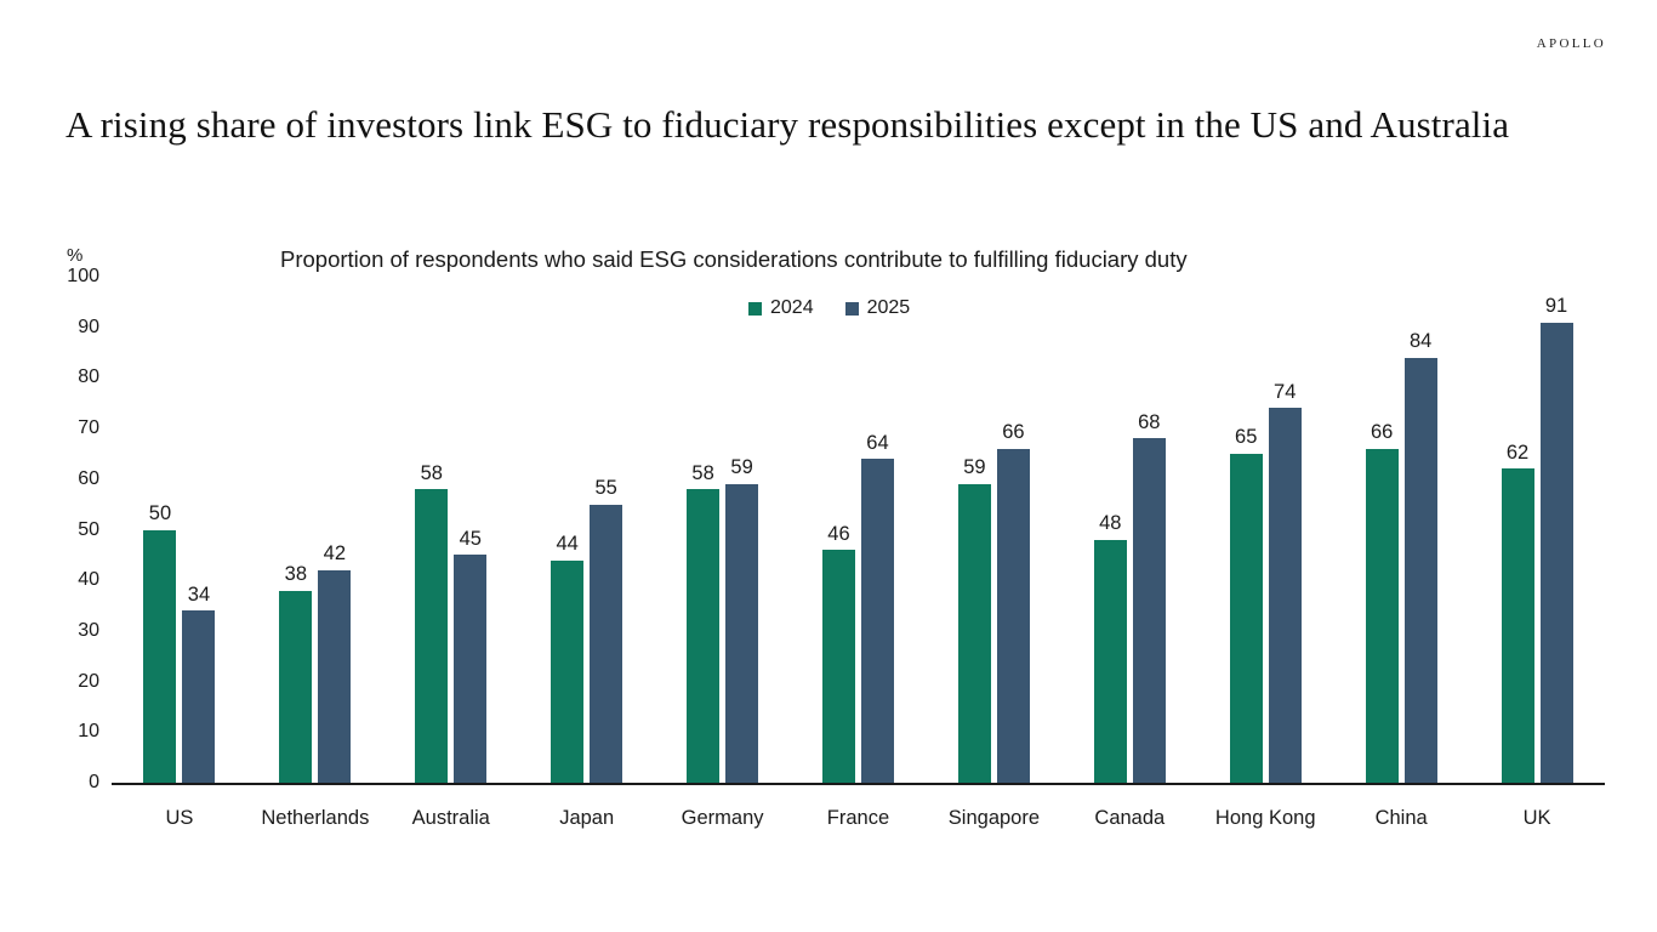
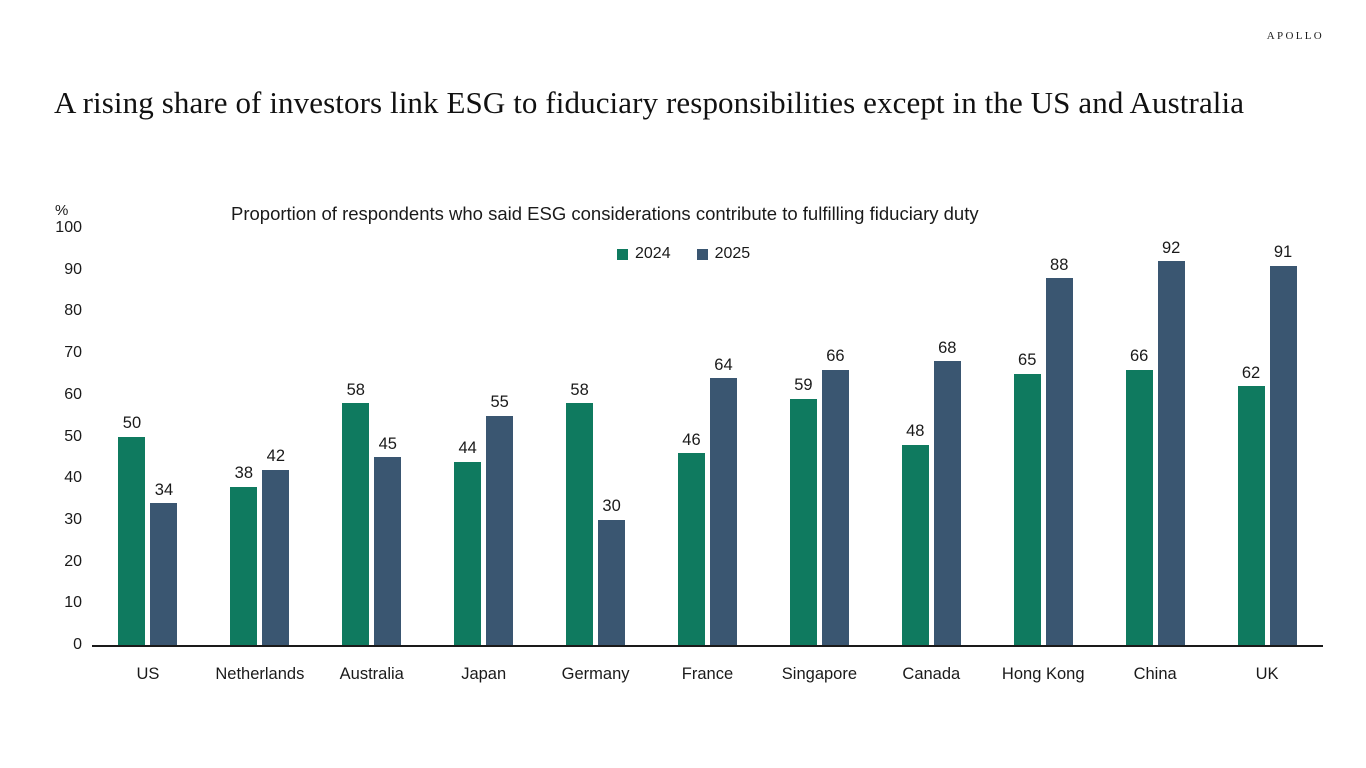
2025/Germany: 59 -> 30
2025/Hong Kong: 74 -> 88
2025/China: 84 -> 92
